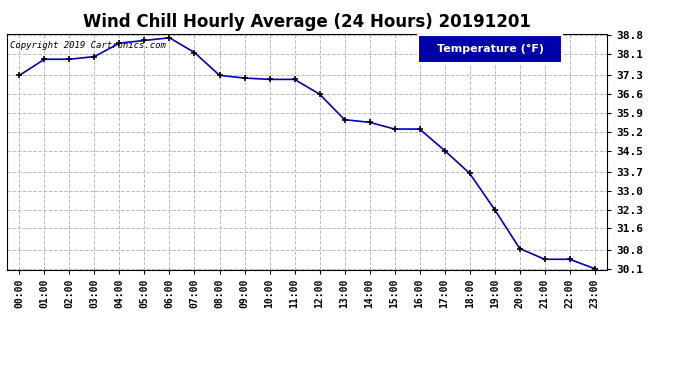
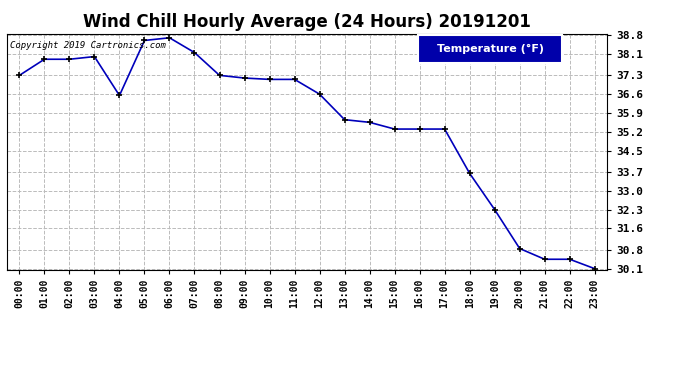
04:00: 38.50 -> 36.55
17:00: 34.50 -> 35.30
